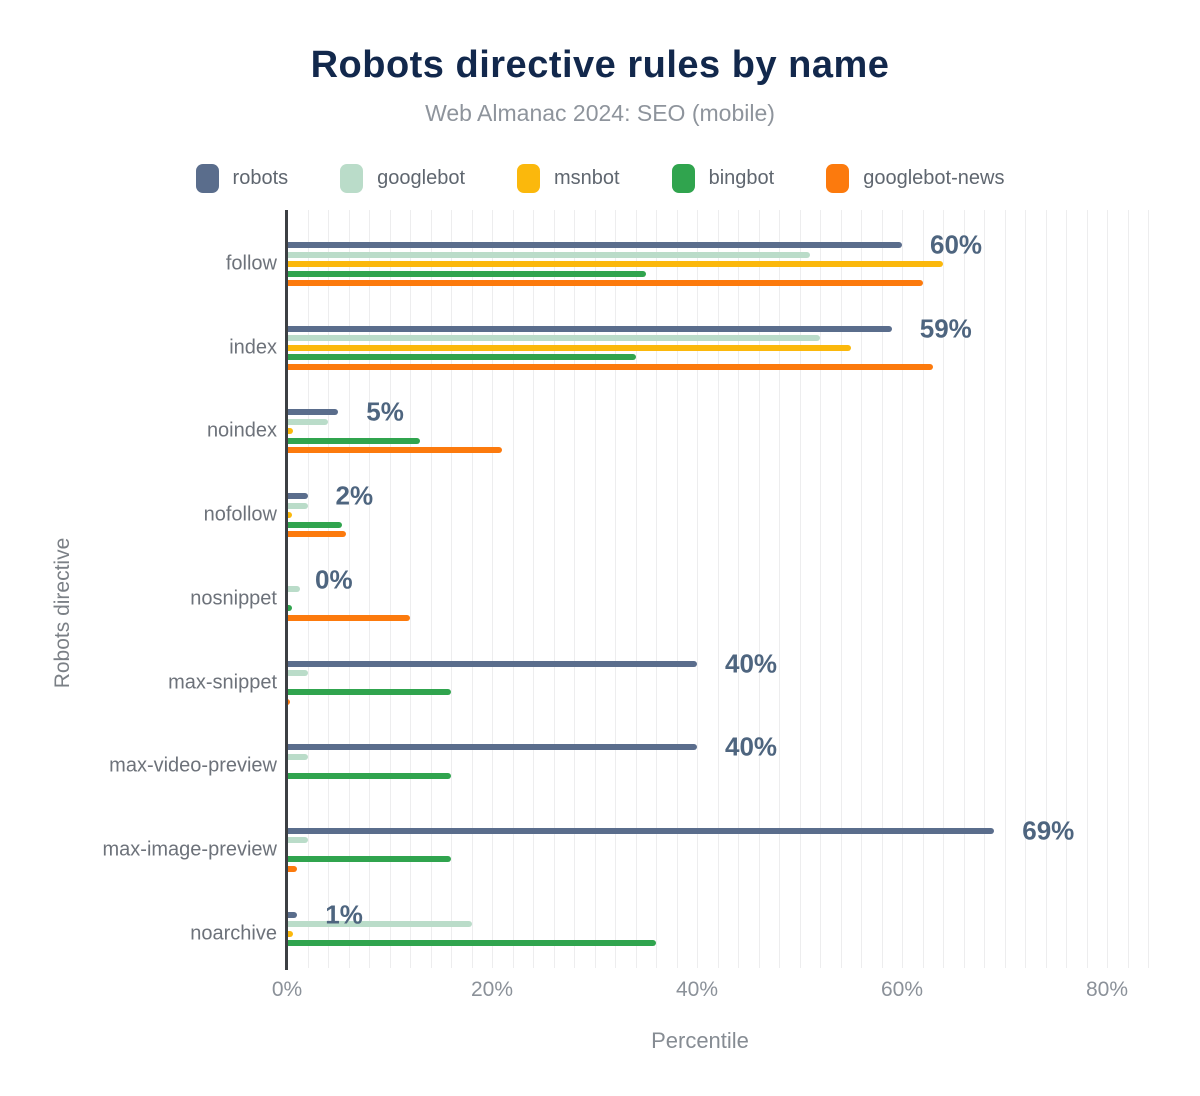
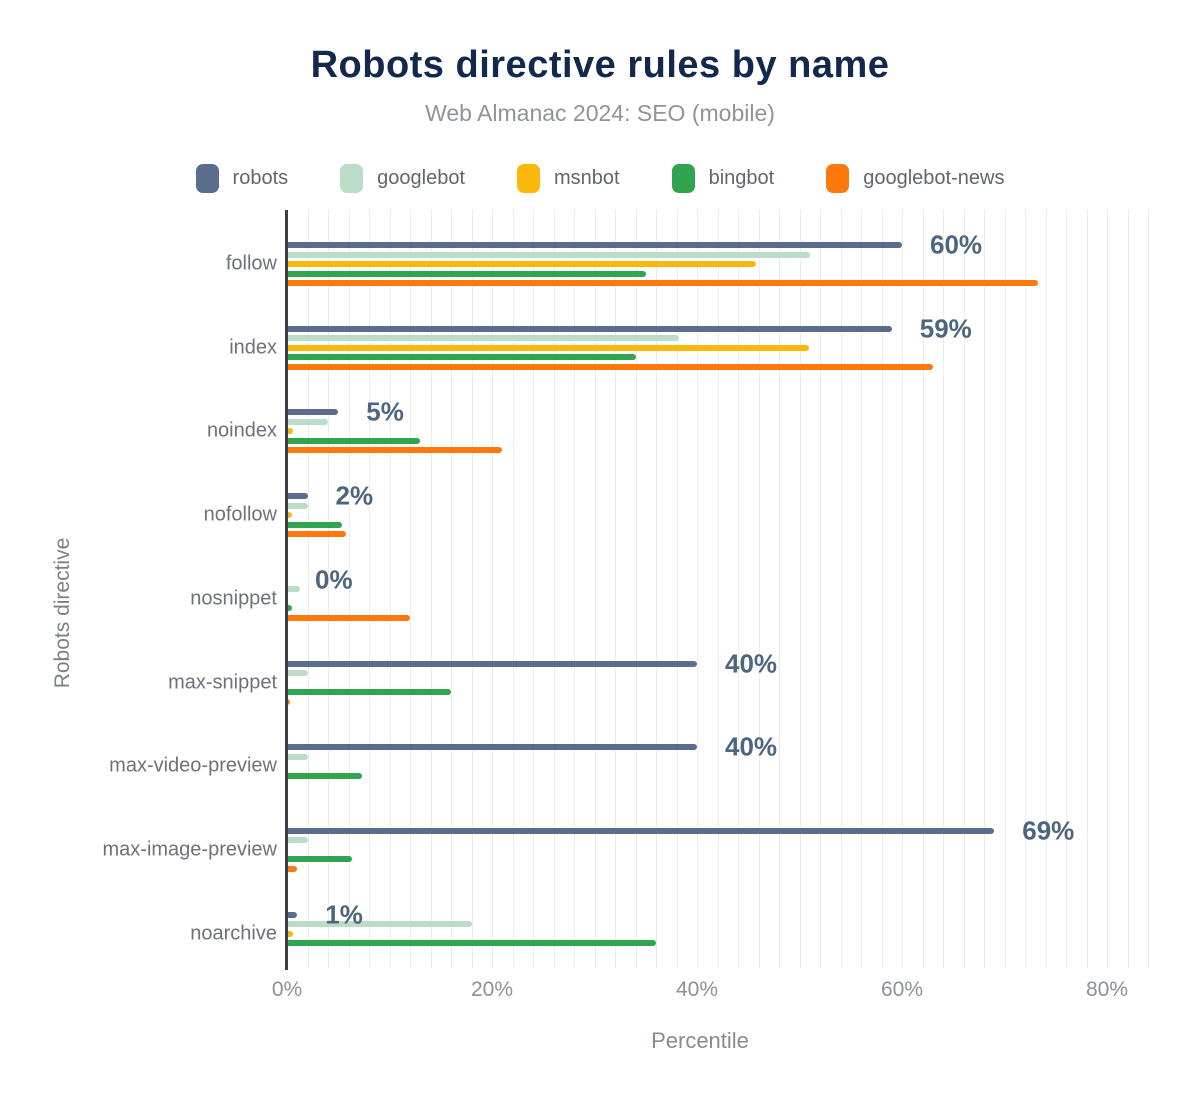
msnbot/follow: 64.0% -> 45.8%
googlebot-news/follow: 62.0% -> 73.3%
googlebot/index: 52.0% -> 38.2%
msnbot/index: 55.0% -> 50.9%
bingbot/max-video-preview: 16.0% -> 7.3%
bingbot/max-image-preview: 16.0% -> 6.3%
